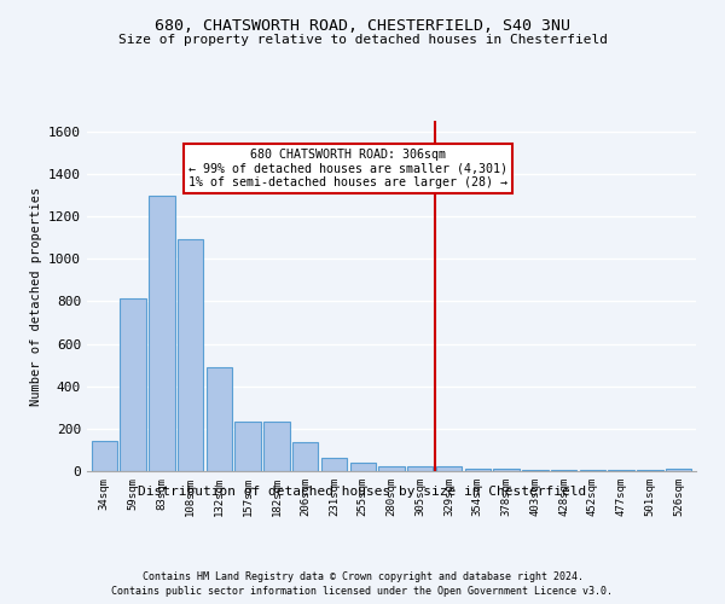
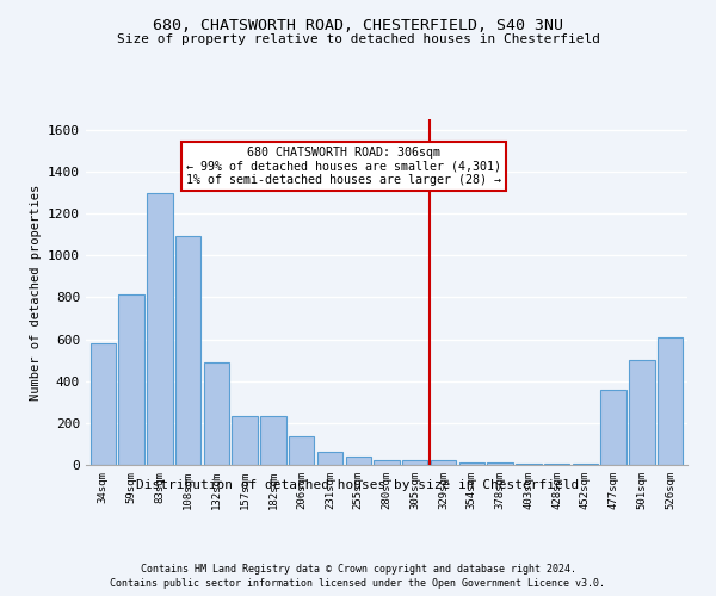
34sqm: 140 -> 580
477sqm: 0 -> 360
501sqm: 0 -> 500
526sqm: 10 -> 610
